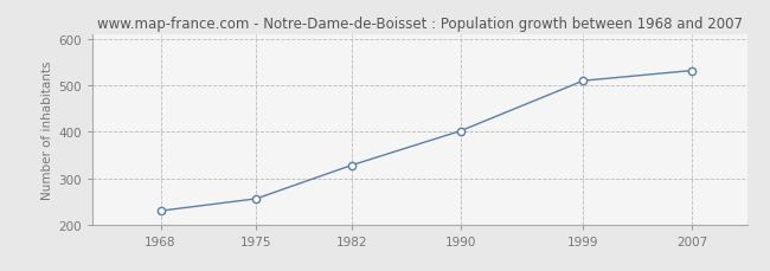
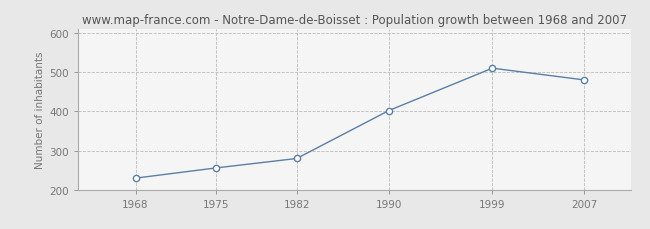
1982: 328 -> 280
2007: 532 -> 480
